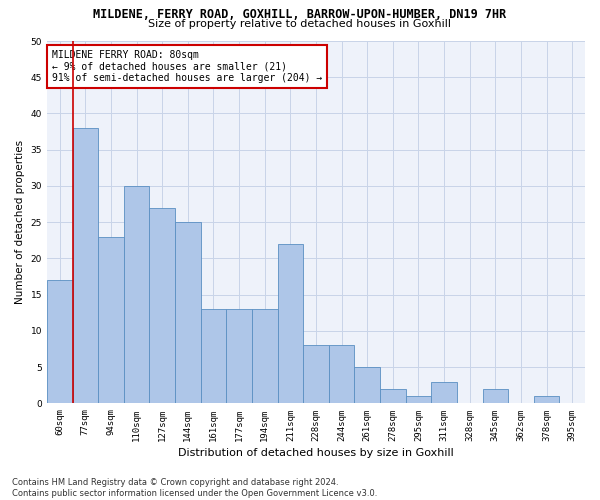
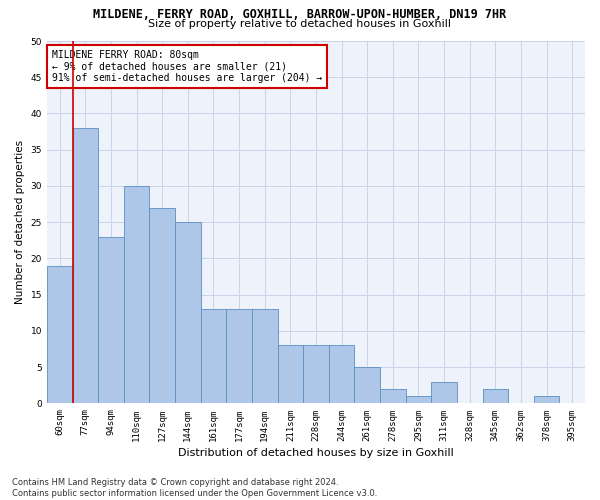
60sqm: 17 -> 19
211sqm: 22 -> 8
